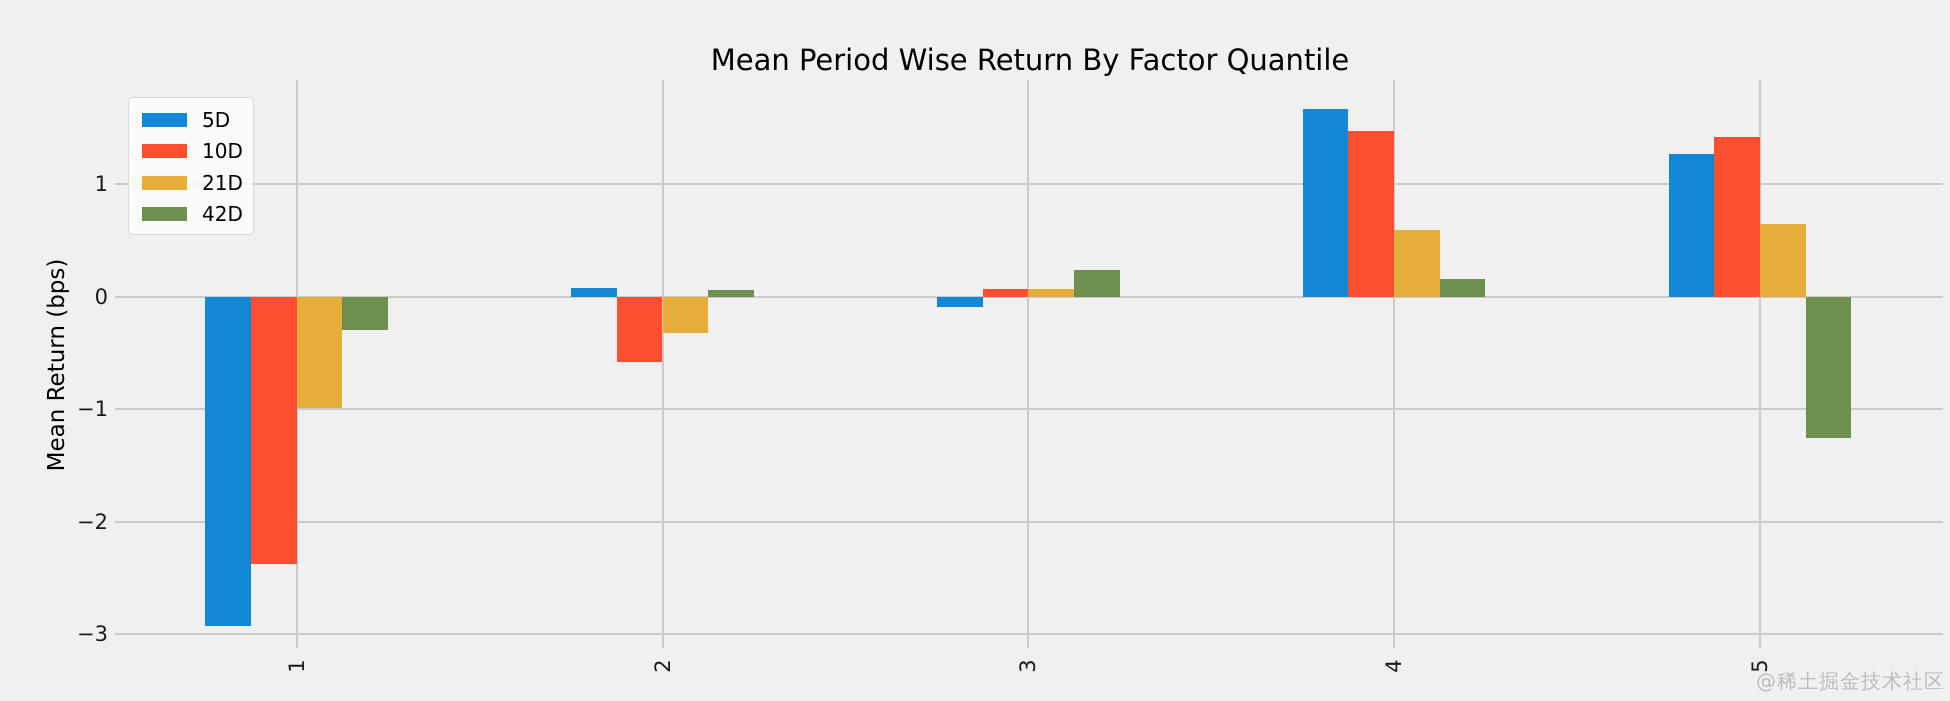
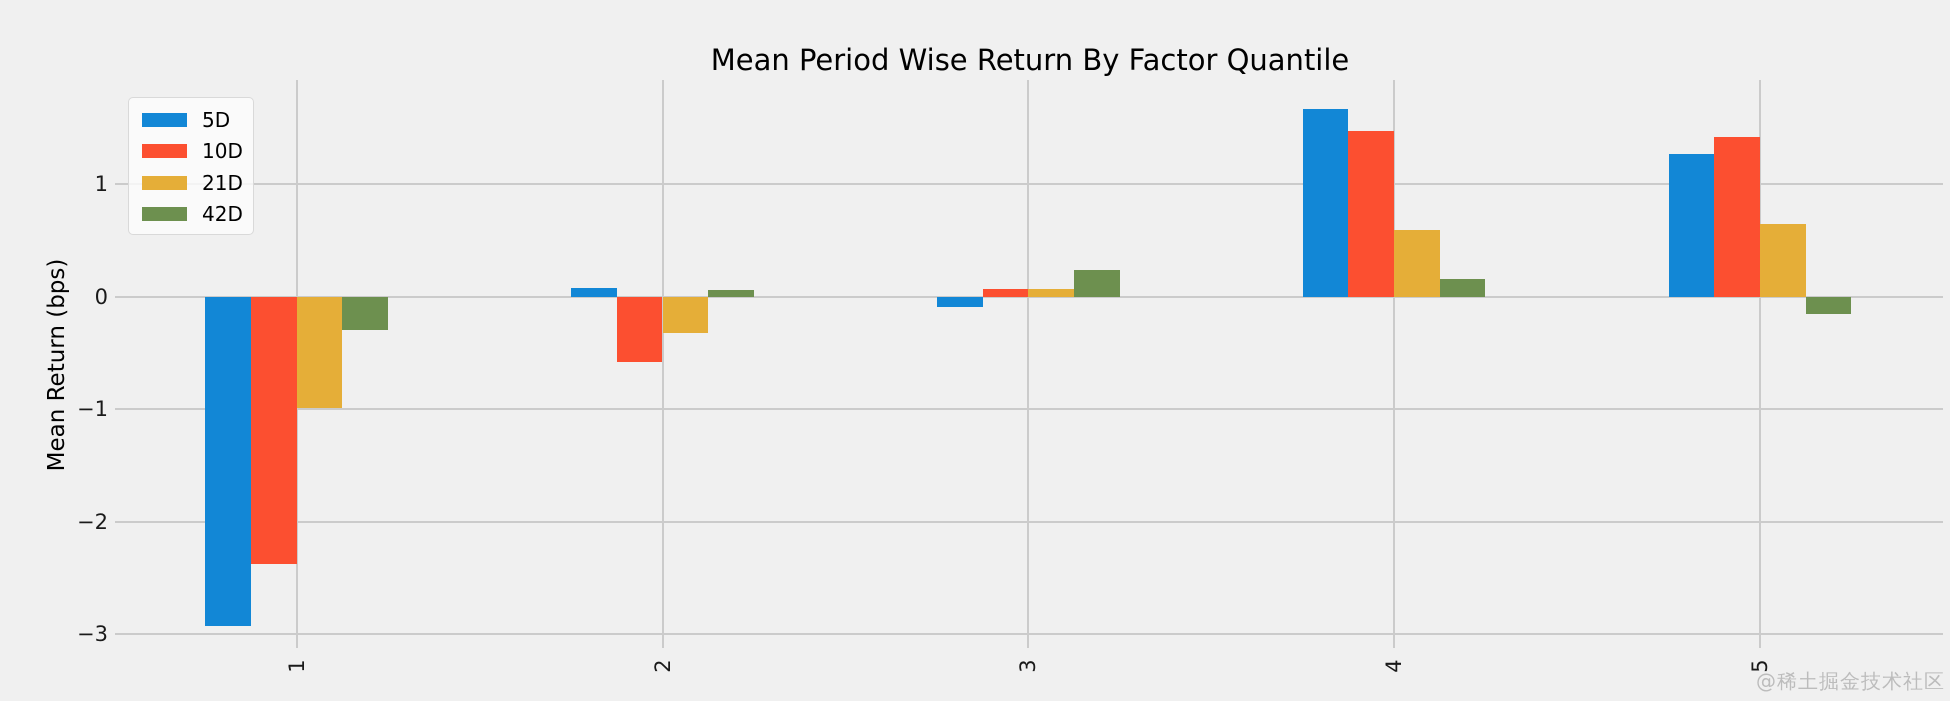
42D/5: -1.26 -> -0.15
